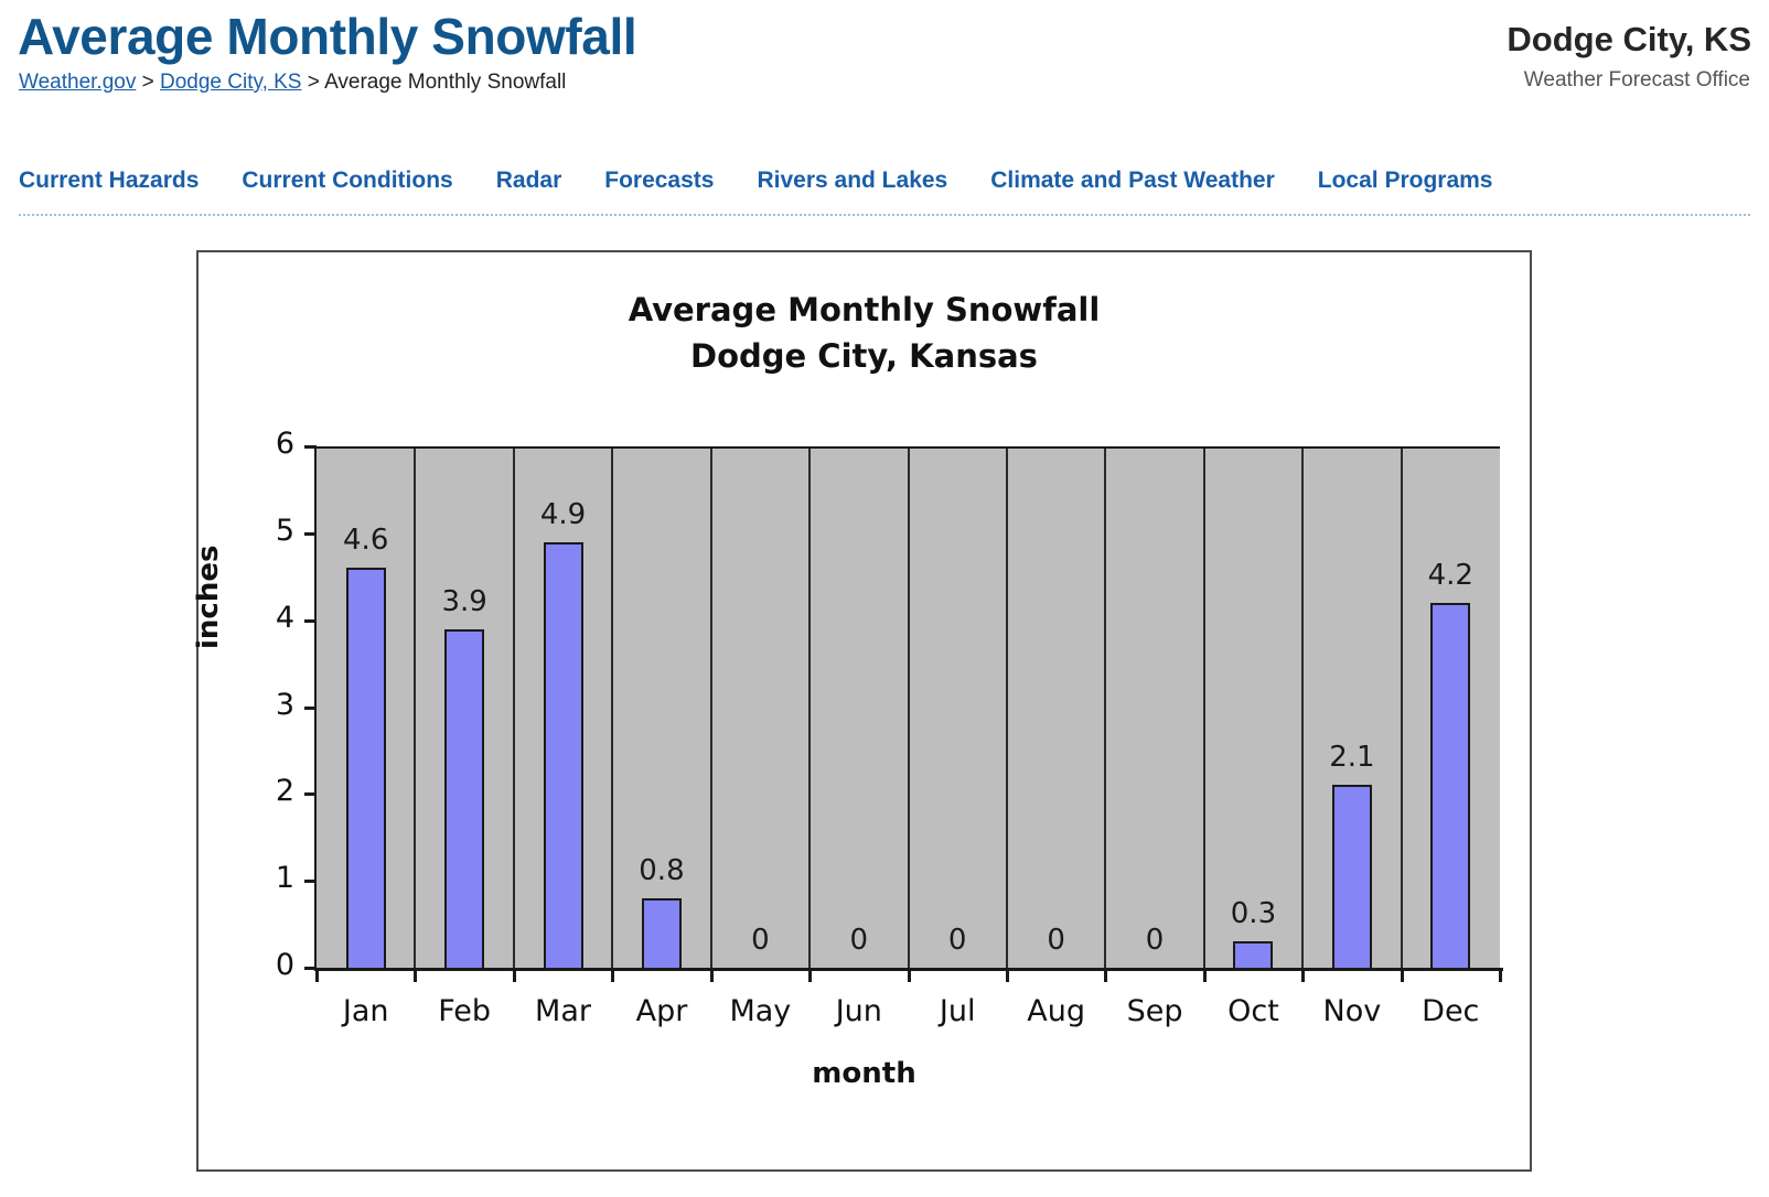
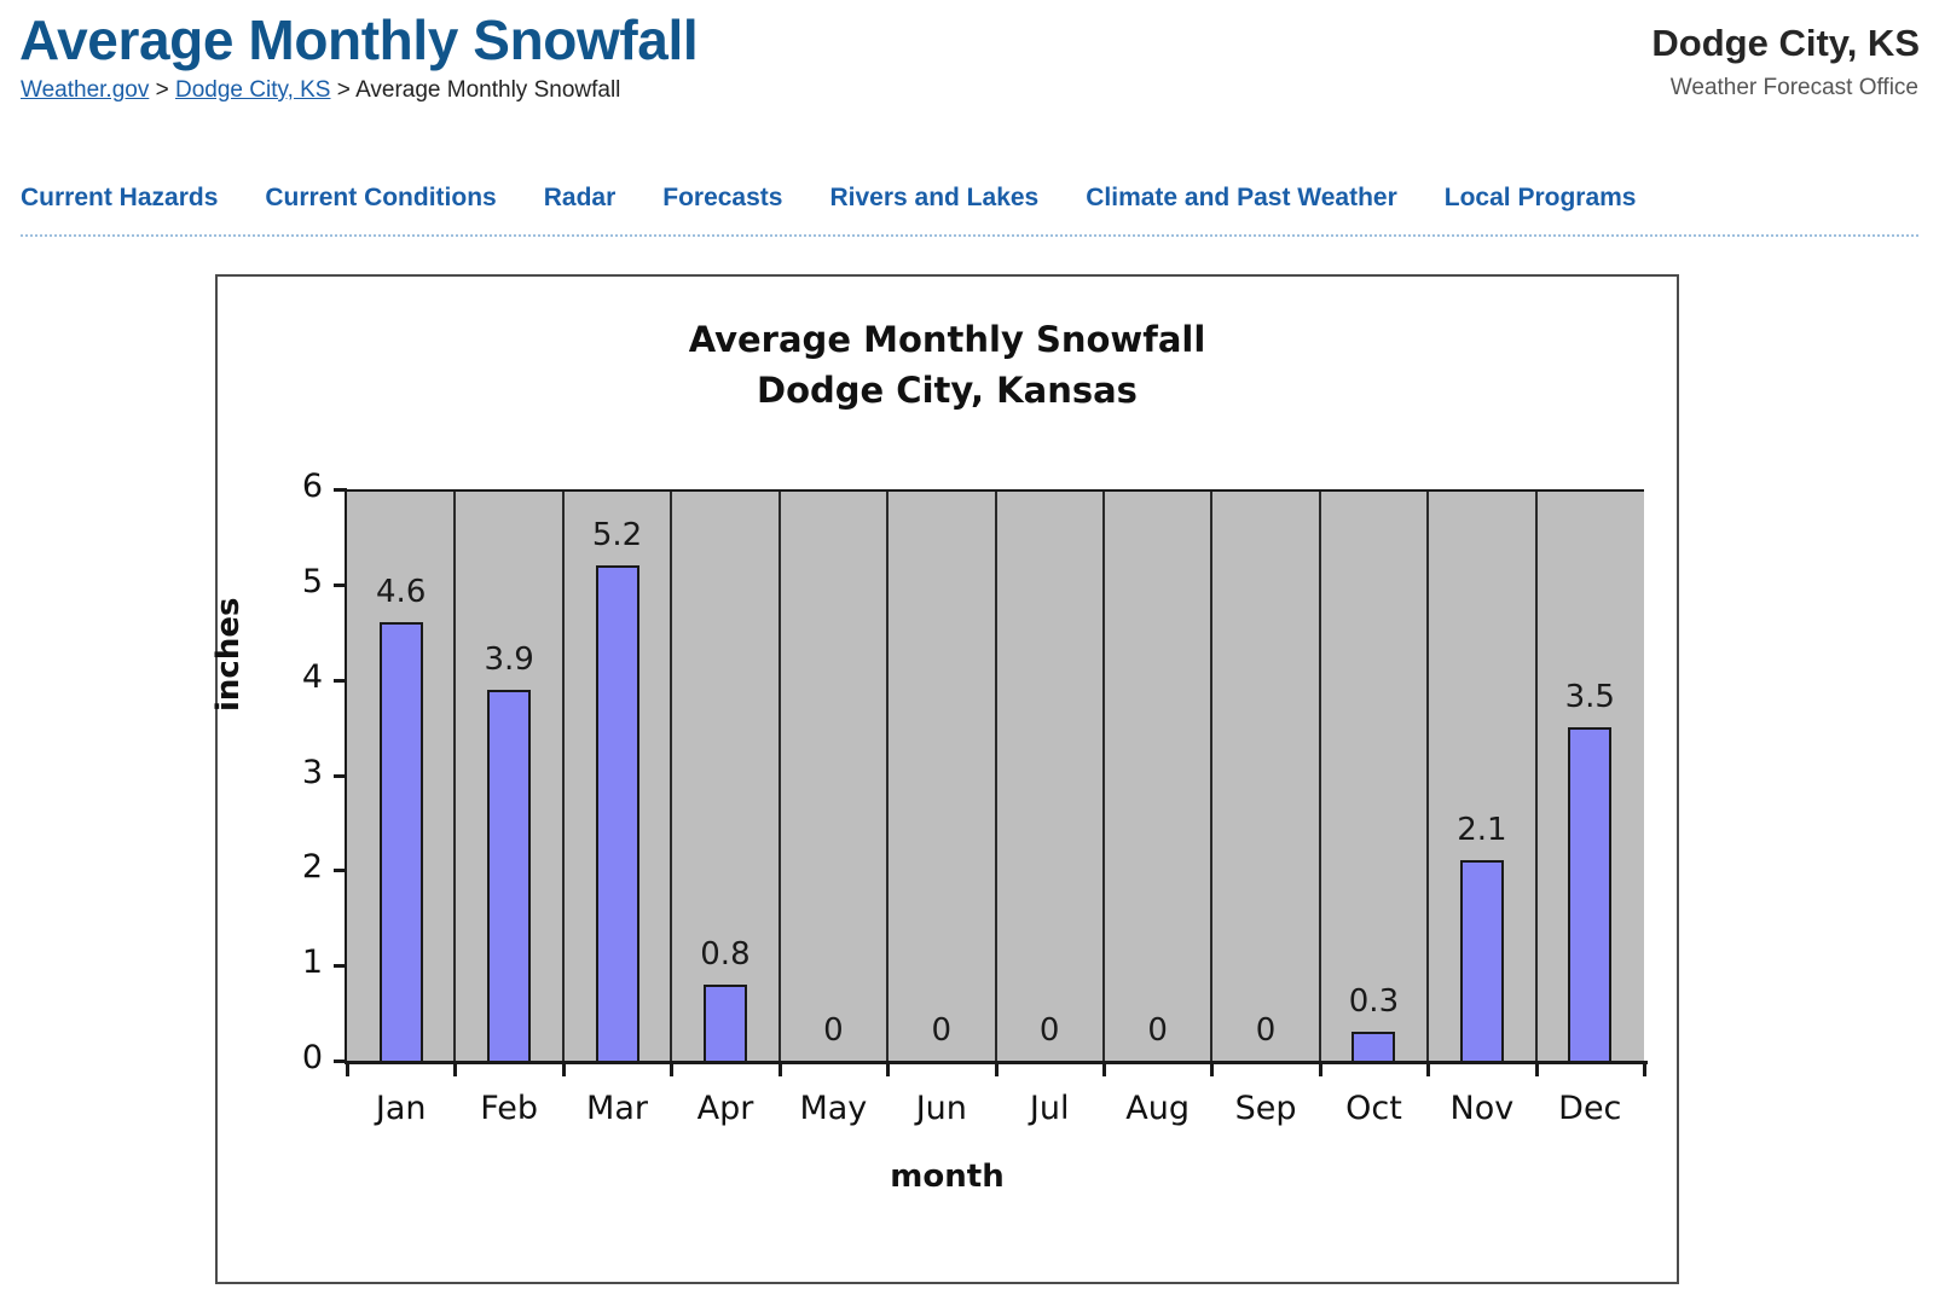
Mar: 4.9 -> 5.2
Dec: 4.2 -> 3.5
